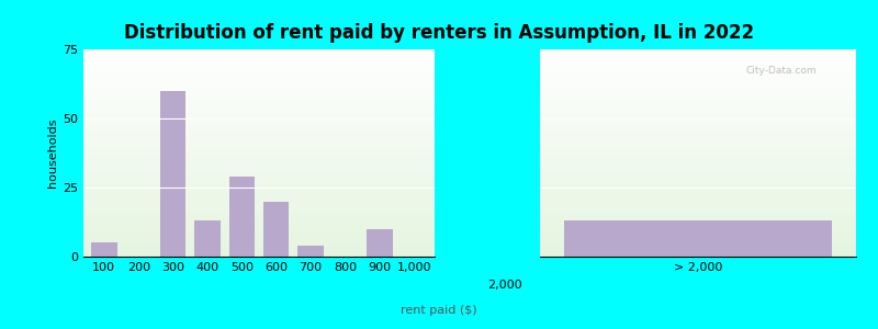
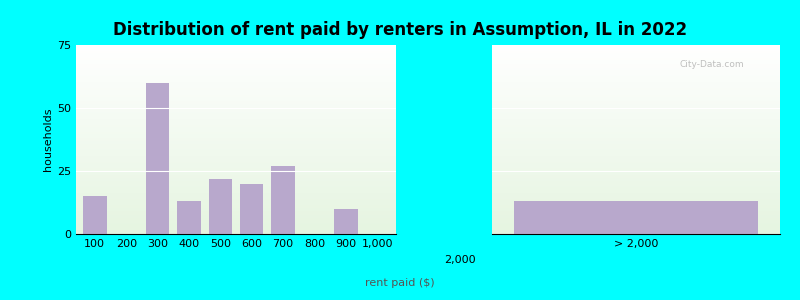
100: 5 -> 15
500: 29 -> 22
700: 4 -> 27
